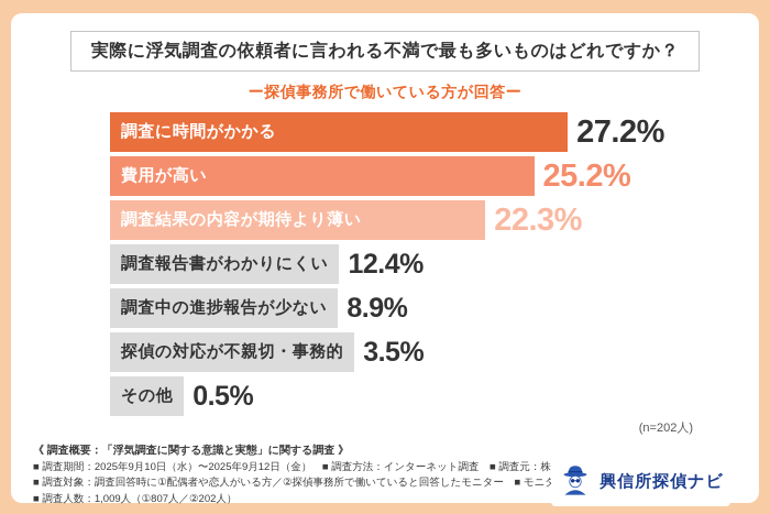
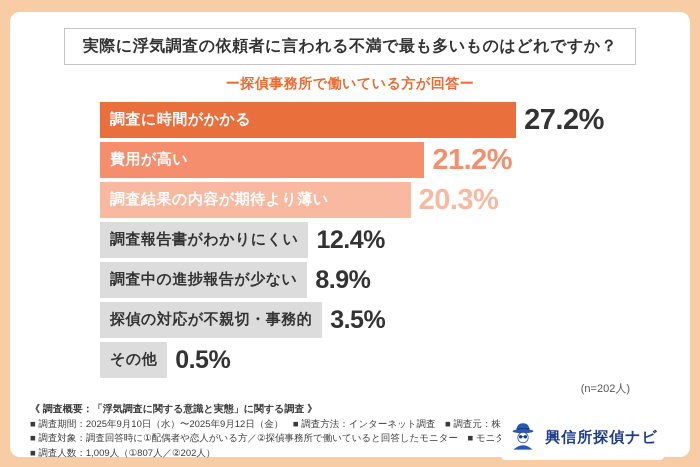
費用が高い: 25.2% -> 21.2%
調査結果の内容が期待より薄い: 22.3% -> 20.3%
